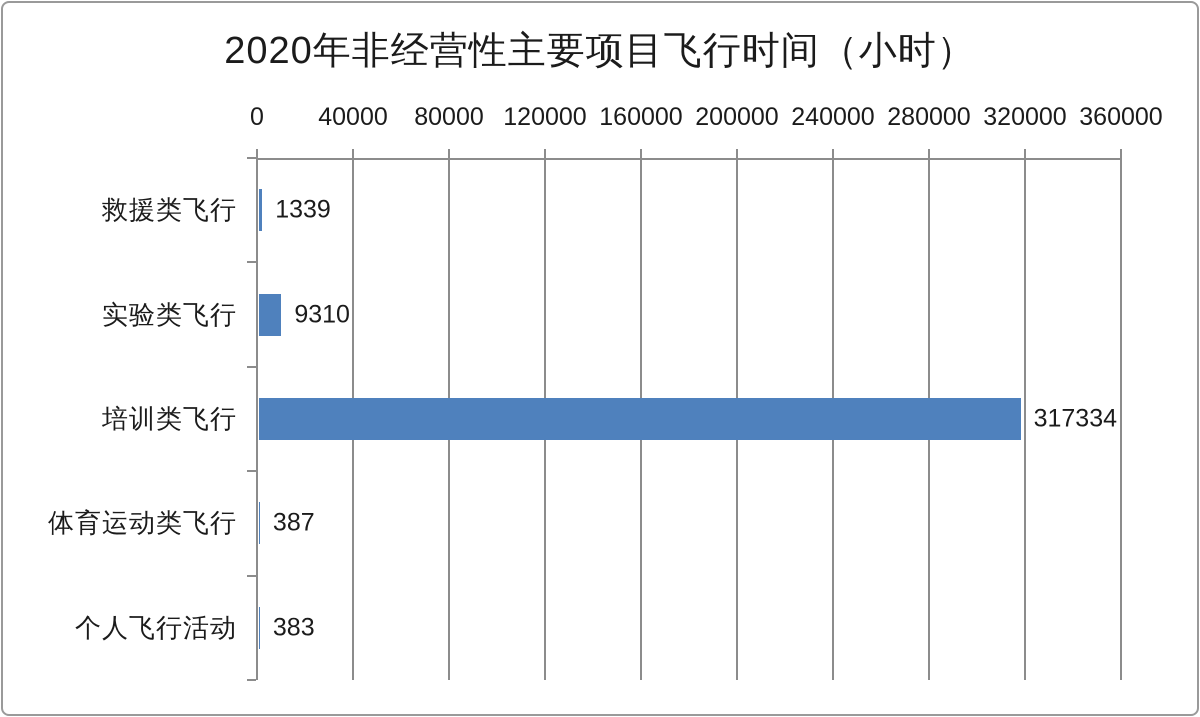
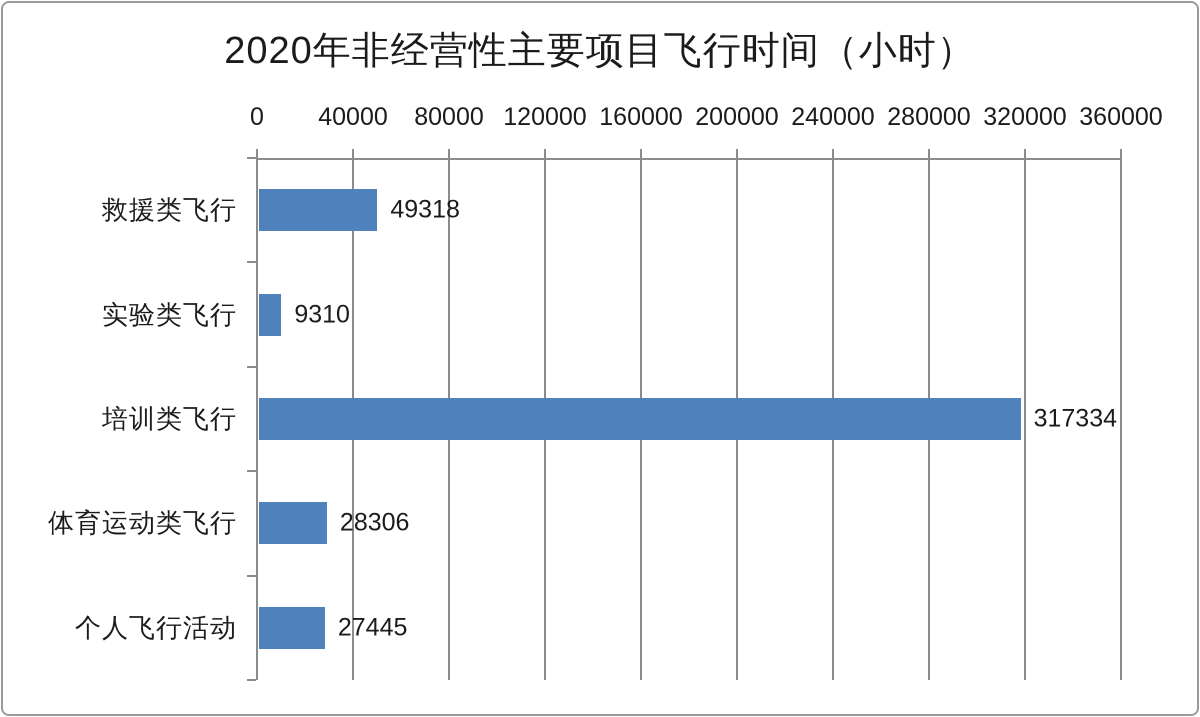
救援类飞行: 1339 -> 49318
体育运动类飞行: 387 -> 28306
个人飞行活动: 383 -> 27445
